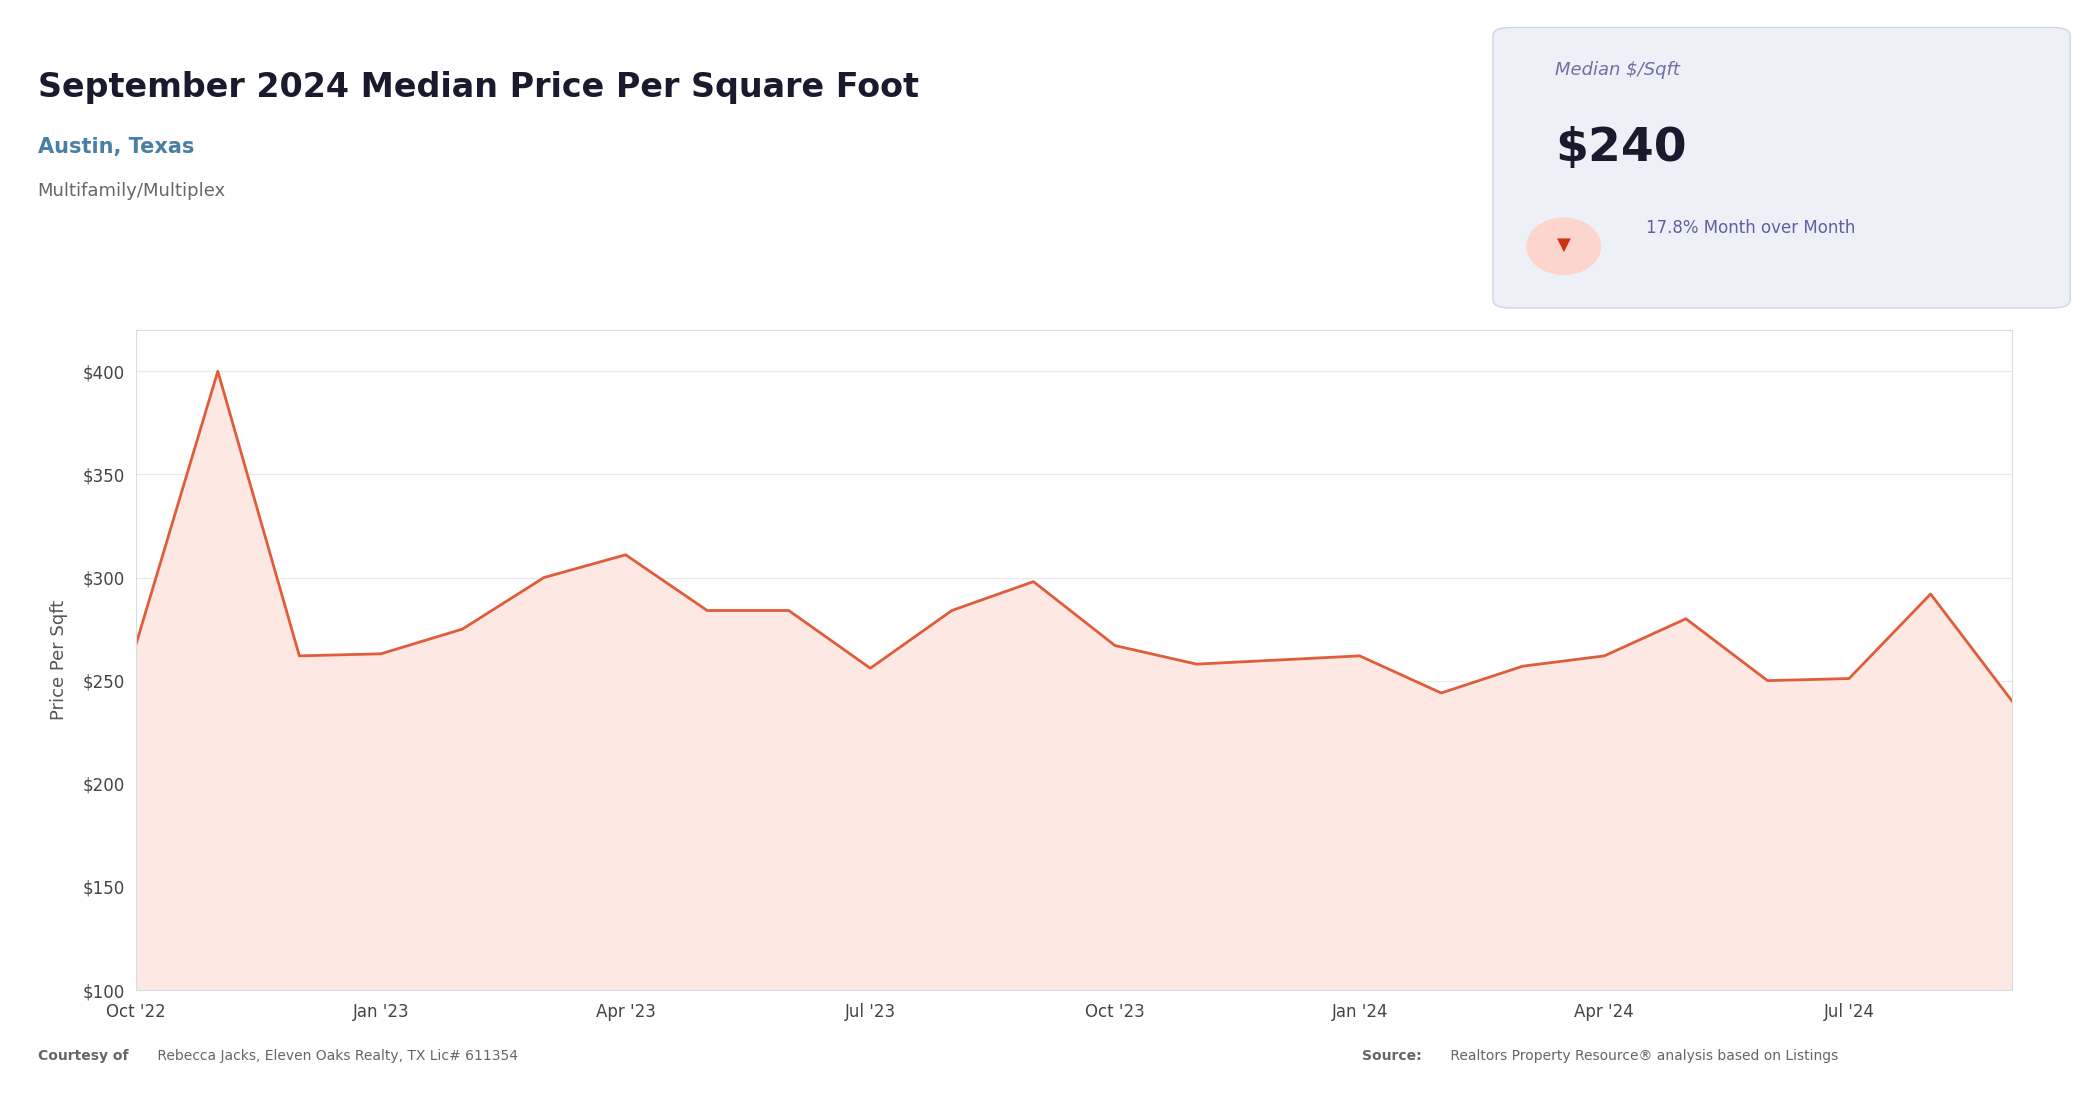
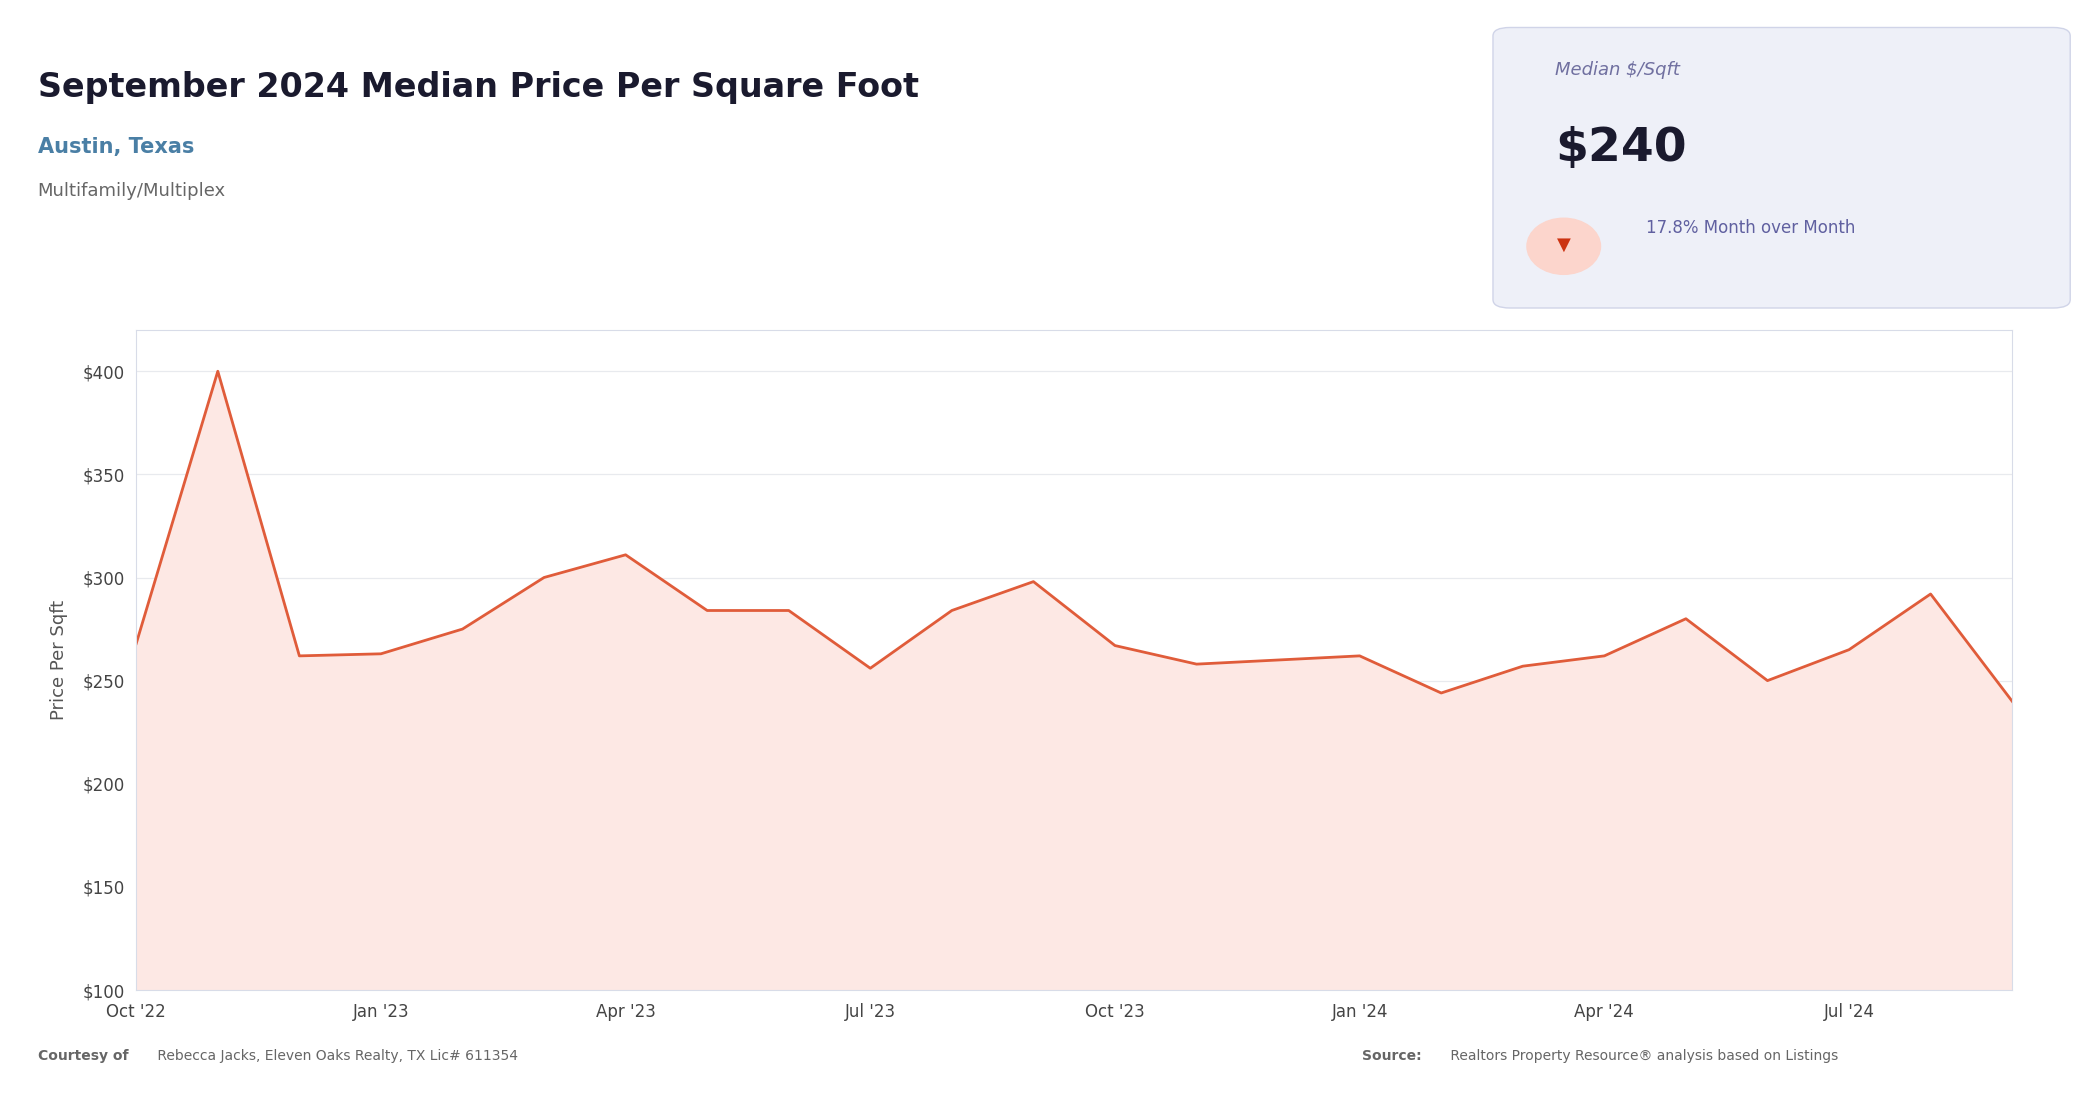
Jul '24: $251 -> $265
